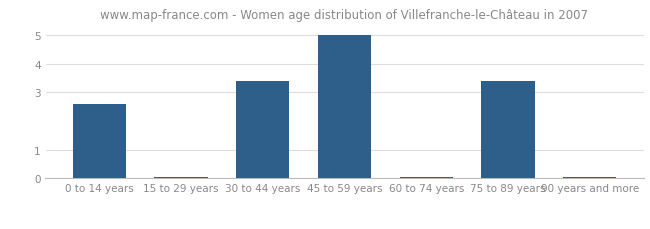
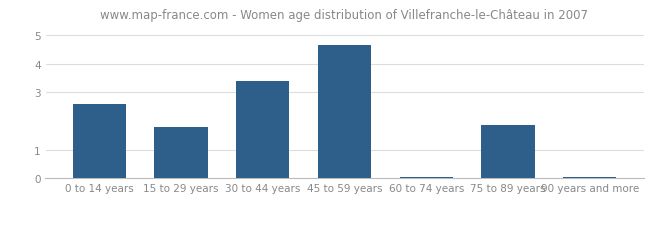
15 to 29 years: 0.05 -> 1.80
45 to 59 years: 5.00 -> 4.65
75 to 89 years: 3.40 -> 1.85
